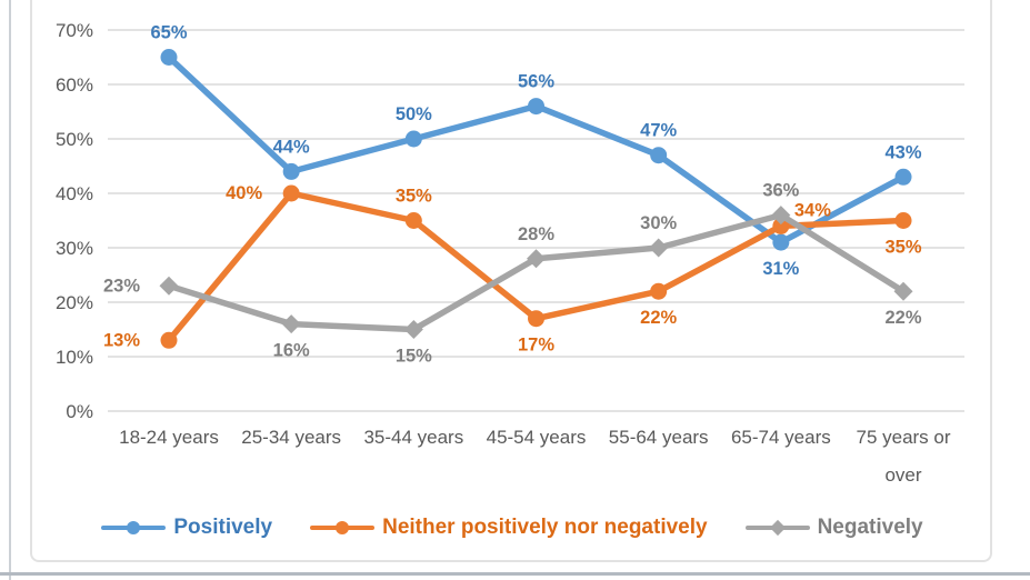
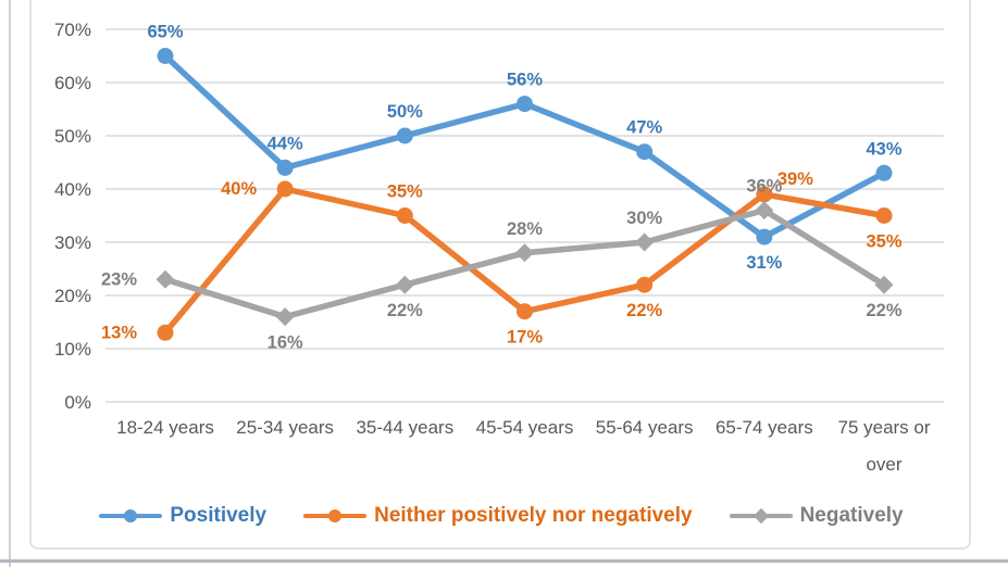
Negatively/35-44 years: 15% -> 22%
Neither positively nor negatively/65-74 years: 34% -> 39%
